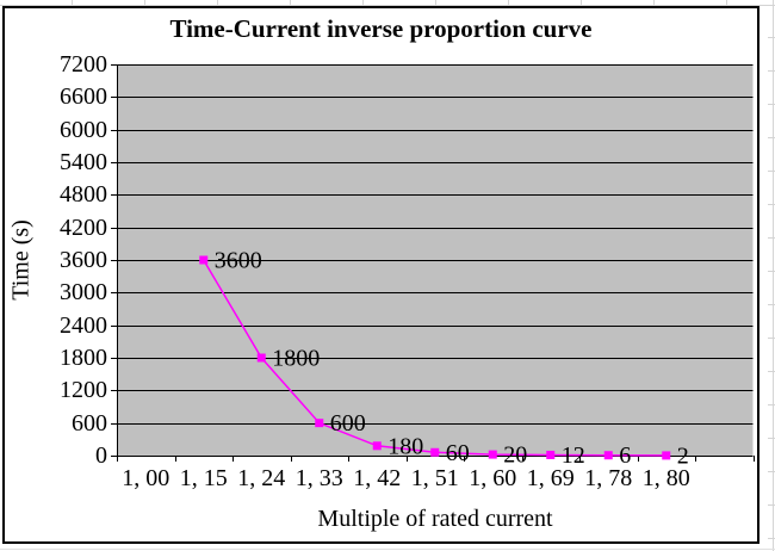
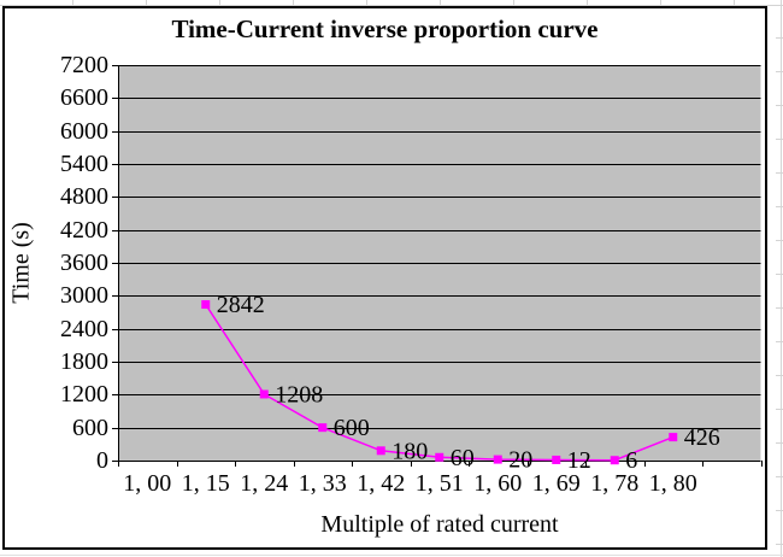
1, 15: 3600 -> 2842
1, 24: 1800 -> 1208
1, 80: 2 -> 426
